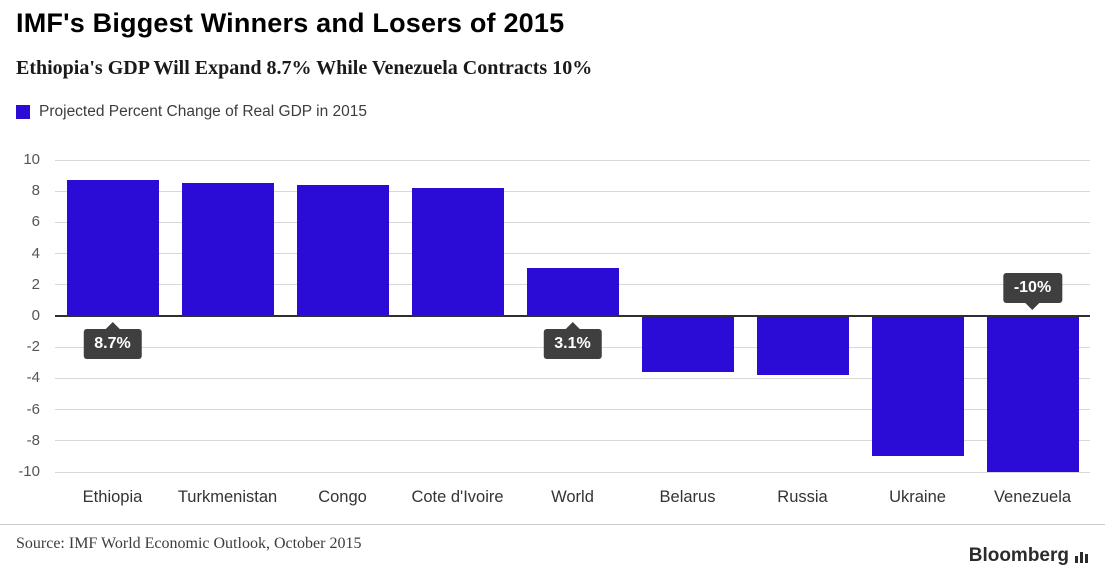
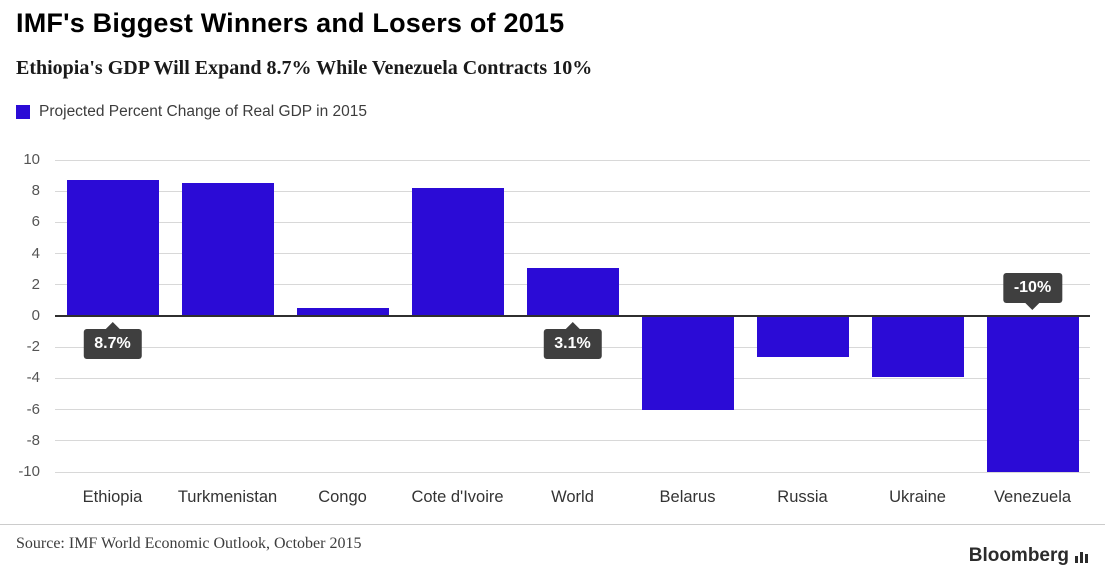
Congo: 8.4 -> 0.5
Belarus: -3.6 -> -6.0
Russia: -3.8 -> -2.6
Ukraine: -9.0 -> -3.9
